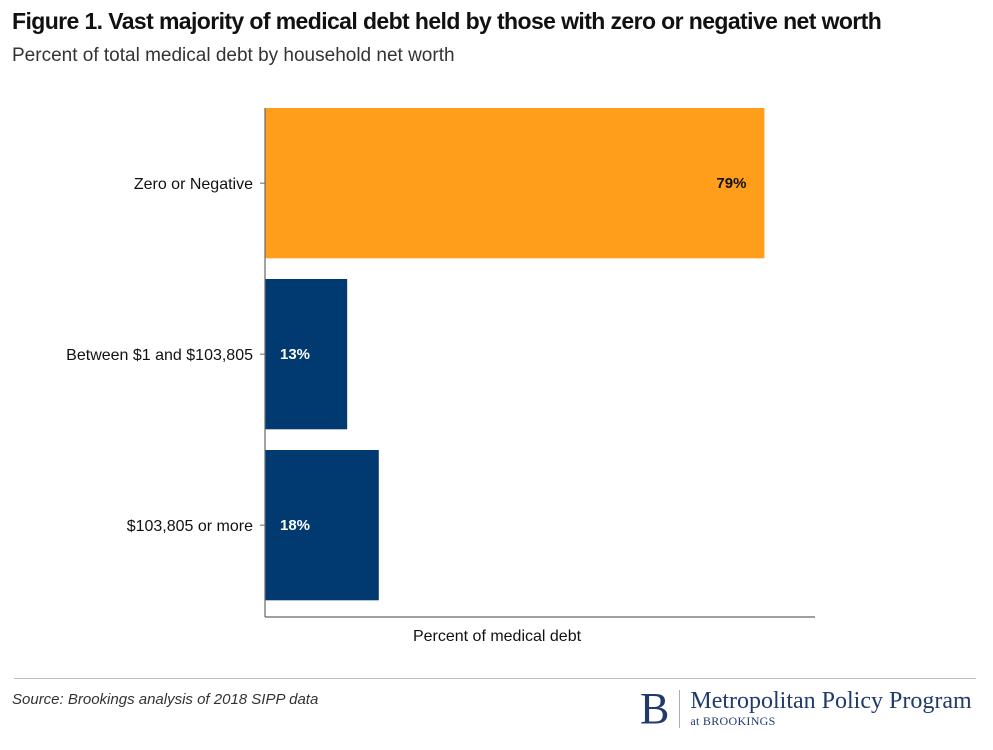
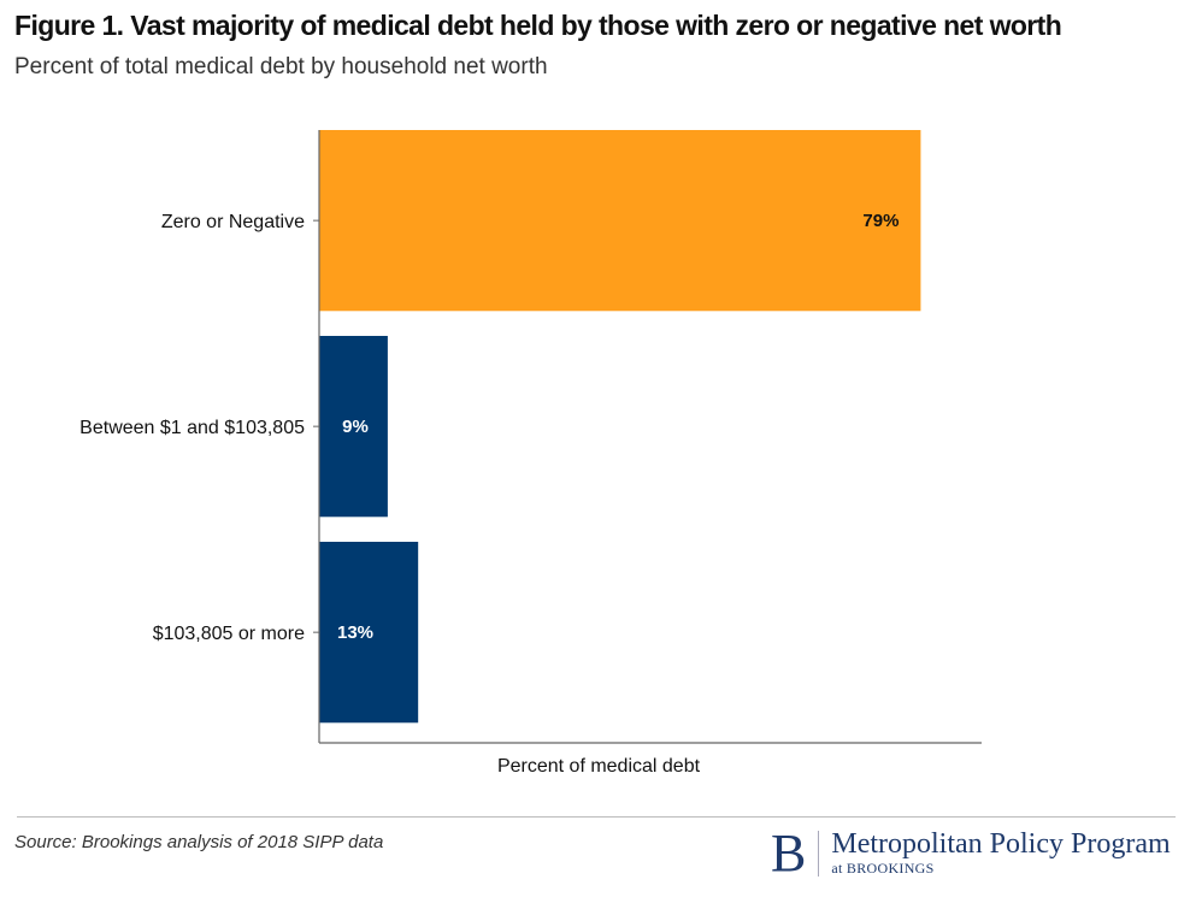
Between $1 and $103,805: 13% -> 9%
$103,805 or more: 18% -> 13%
